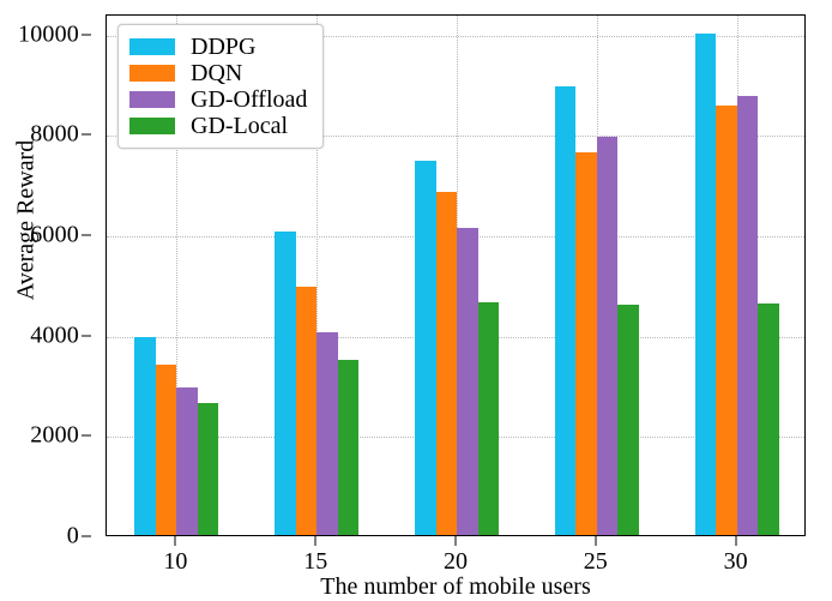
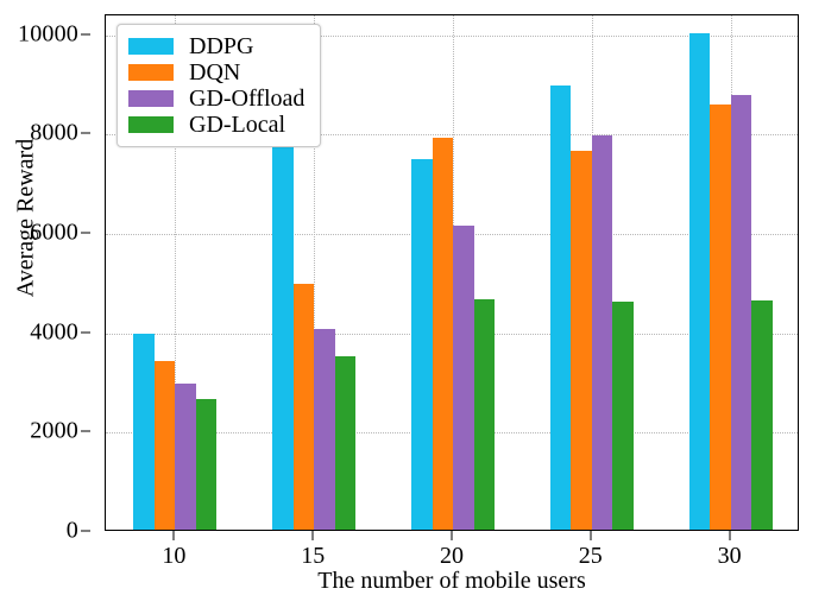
DDPG/15: 6000 -> 9400
DQN/20: 6800 -> 7900
